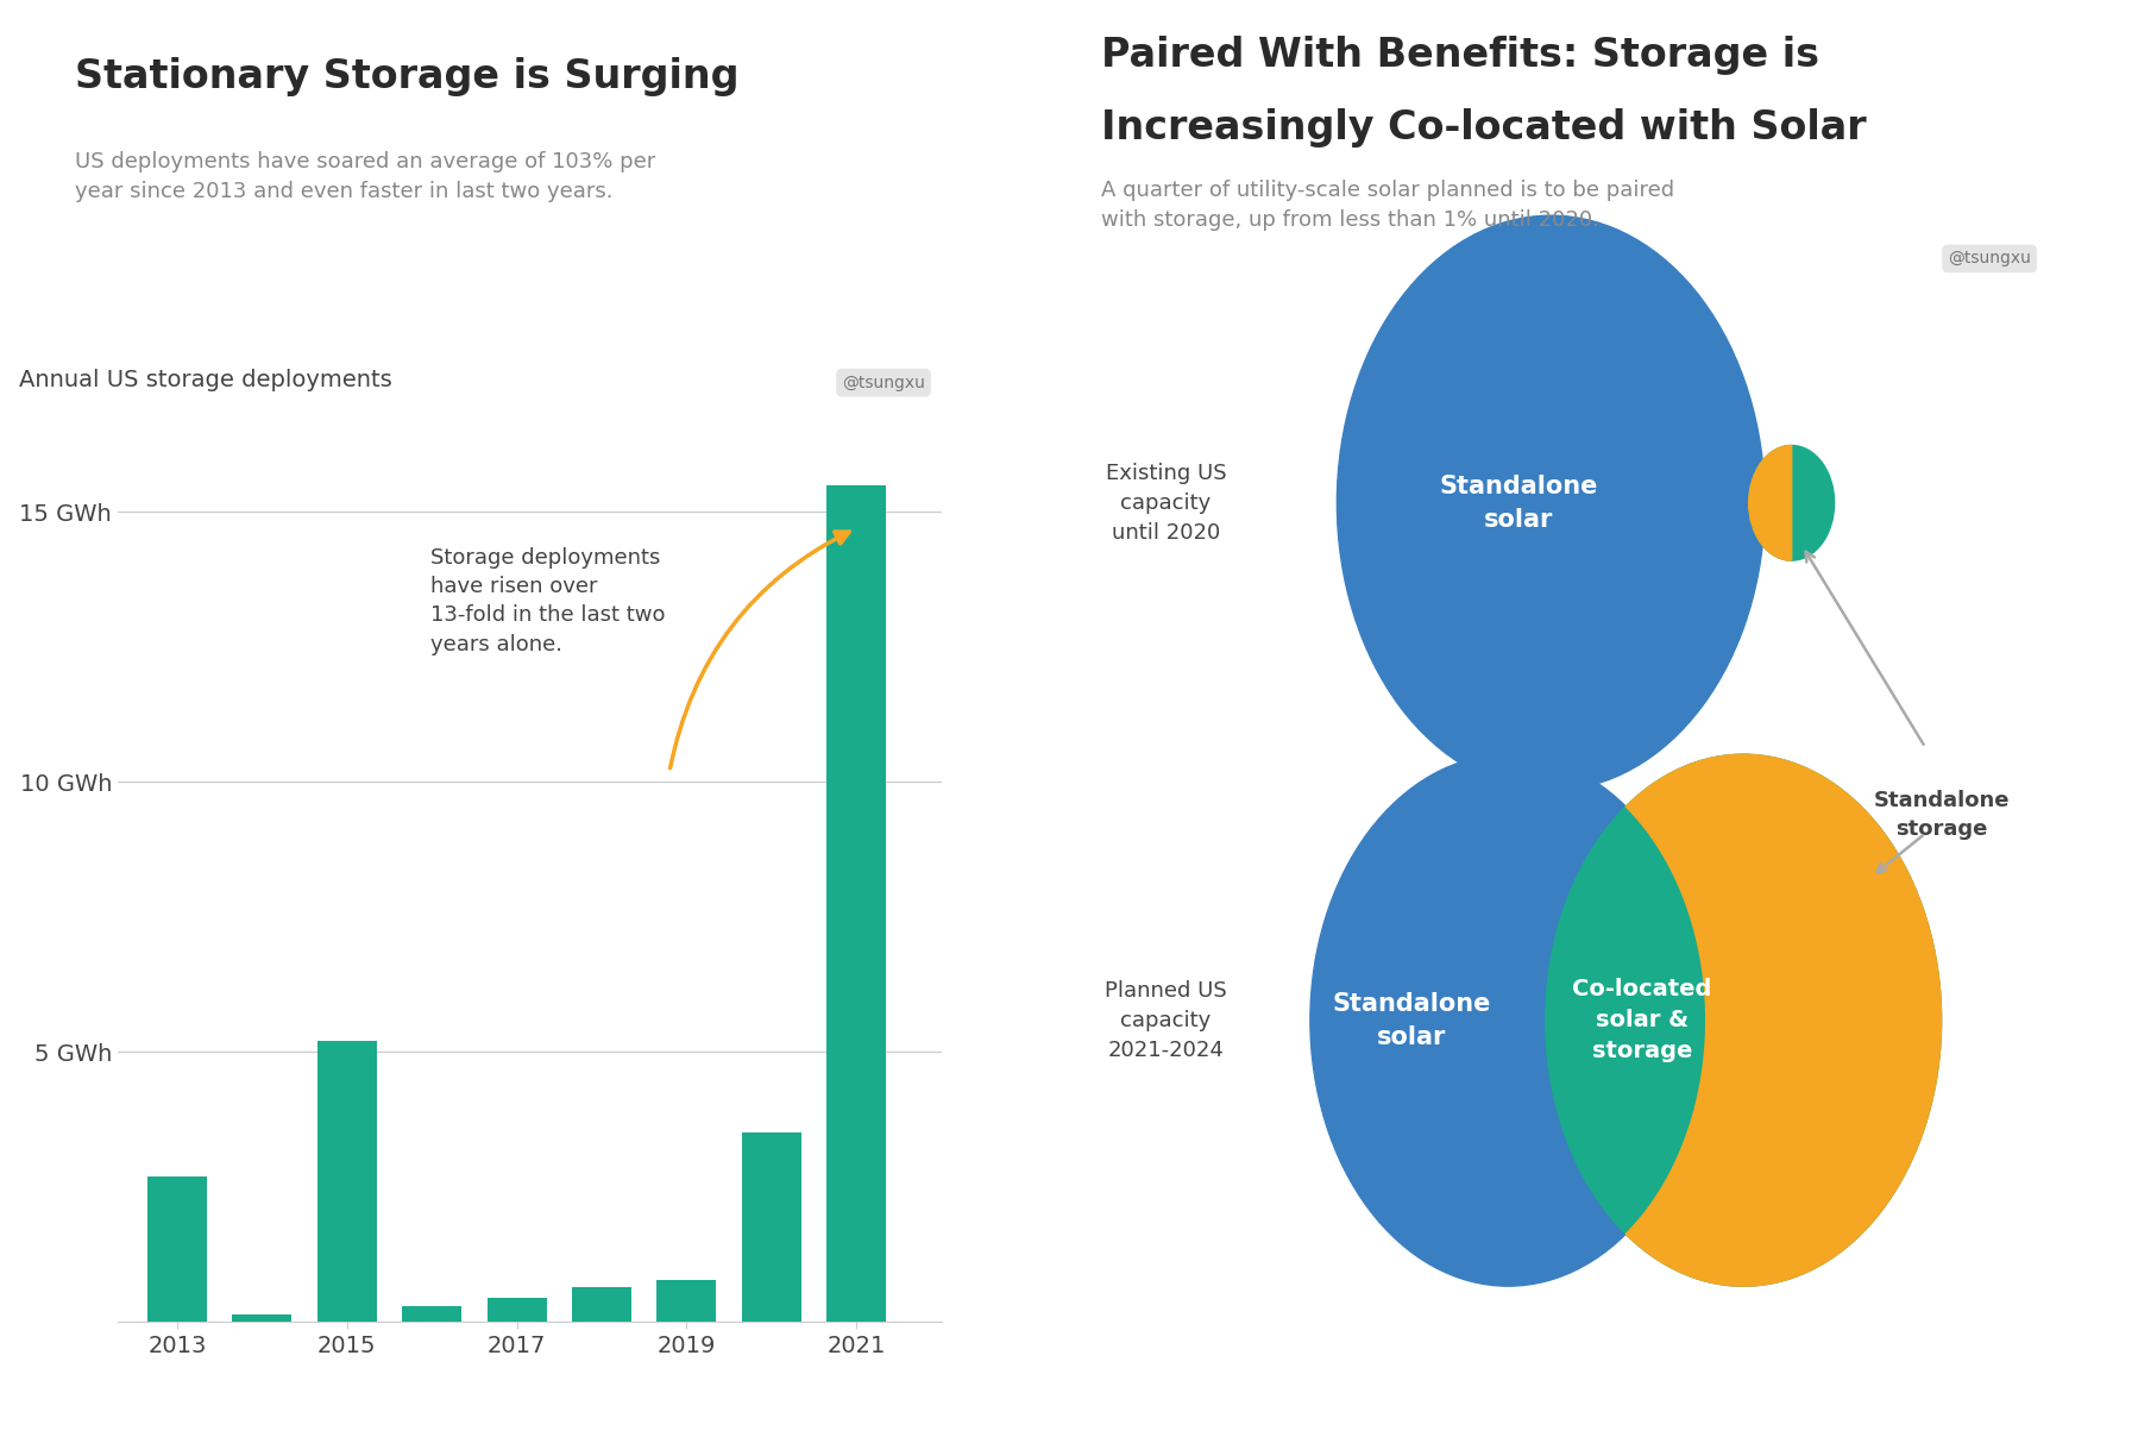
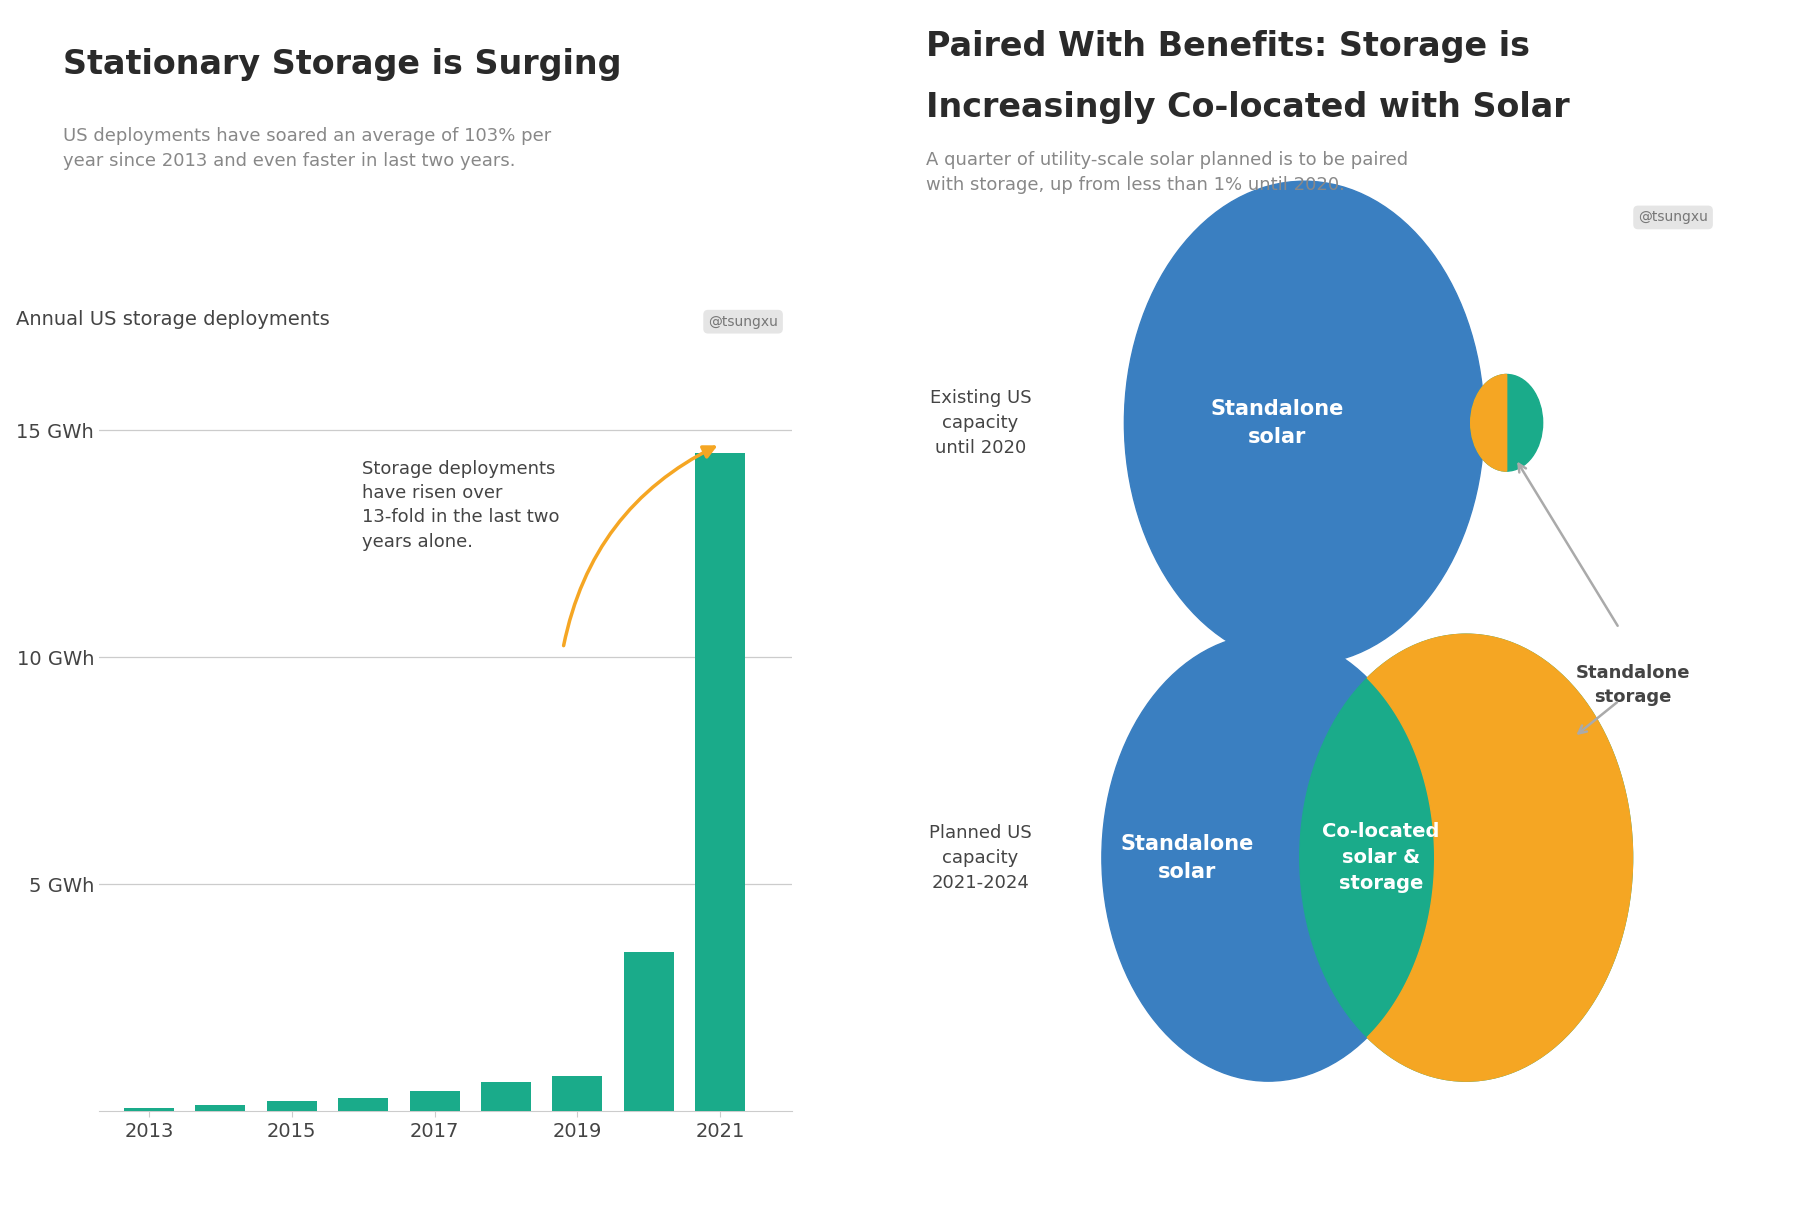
2013: 2.70 GWh -> 0.08 GWh
2015: 5.20 GWh -> 0.22 GWh
2021: 15.50 GWh -> 14.50 GWh
